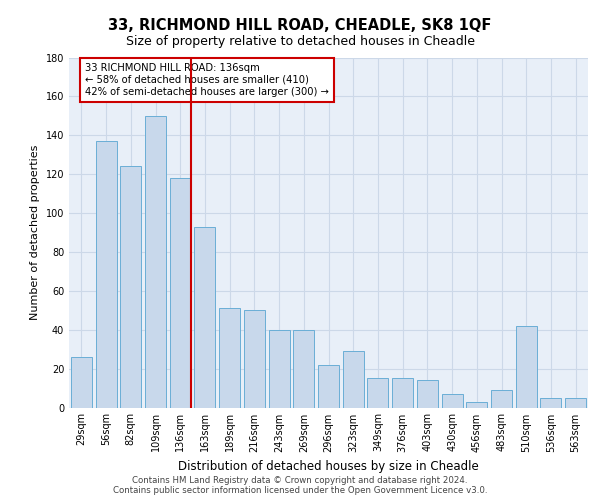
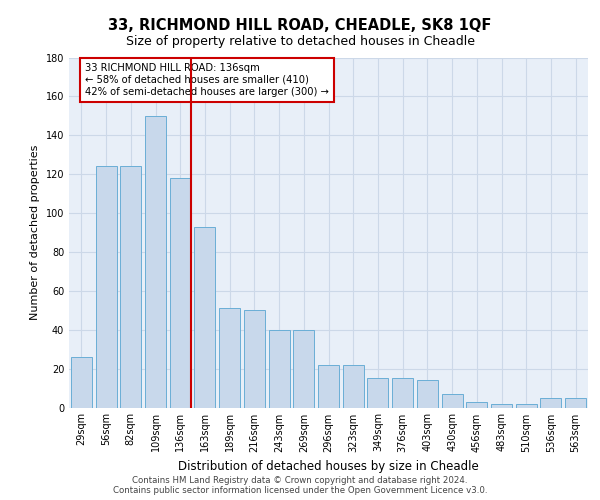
56sqm: 137 -> 124
323sqm: 29 -> 22
483sqm: 9 -> 2
510sqm: 42 -> 2
